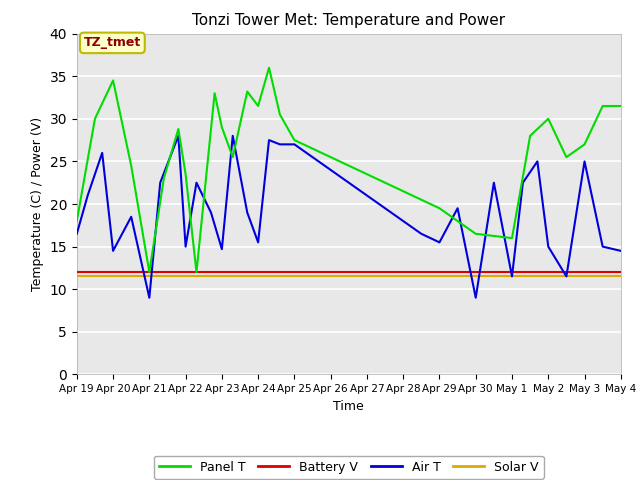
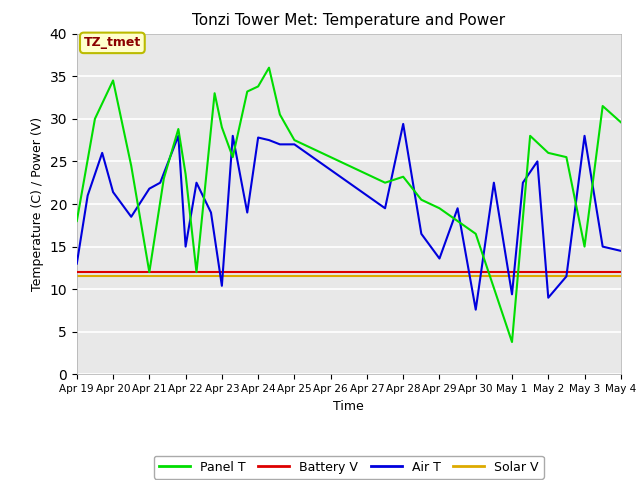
Air T/Apr 19: 16.5 -> 13.0
Air T/Apr 20: 14.5 -> 21.4
Air T/Apr 21: 9.0 -> 21.8
Air T/Apr 23: 14.7 -> 10.4
Panel T/Apr 24: 31.5 -> 33.8
Air T/Apr 24: 15.5 -> 27.8
Panel T/Apr 28: 21.5 -> 23.2
Air T/Apr 28: 18.0 -> 29.4
Air T/Apr 29: 15.5 -> 13.6
Air T/Apr 30: 9.0 -> 7.6
Panel T/May 1: 16.0 -> 3.8
Air T/May 1: 11.5 -> 9.4
Panel T/May 2: 30.0 -> 26.0
Air T/May 2: 15.0 -> 9.0
Panel T/May 3: 27.0 -> 15.0
Air T/May 3: 25.0 -> 28.0
Panel T/May 4: 31.5 -> 29.6
